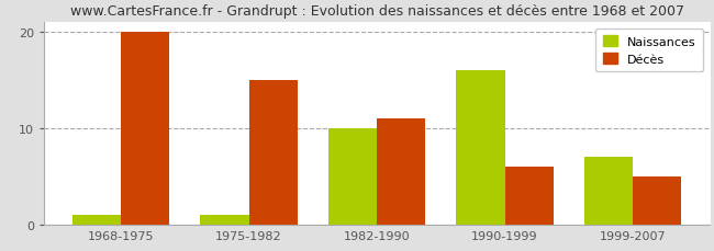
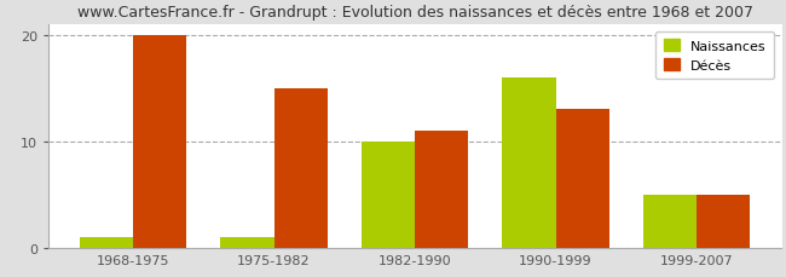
Décès/1990-1999: 6 -> 13
Naissances/1999-2007: 7 -> 5
